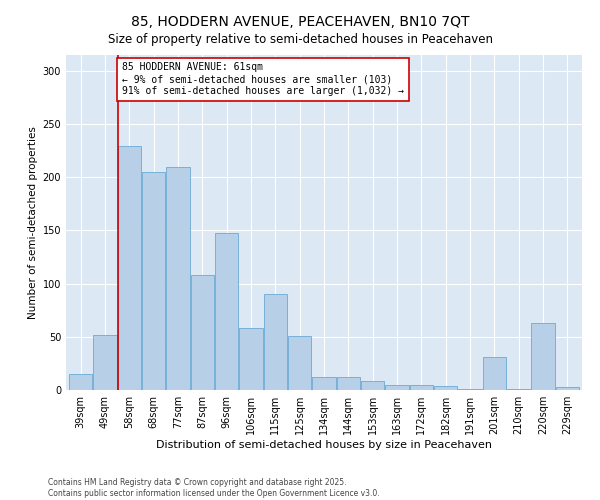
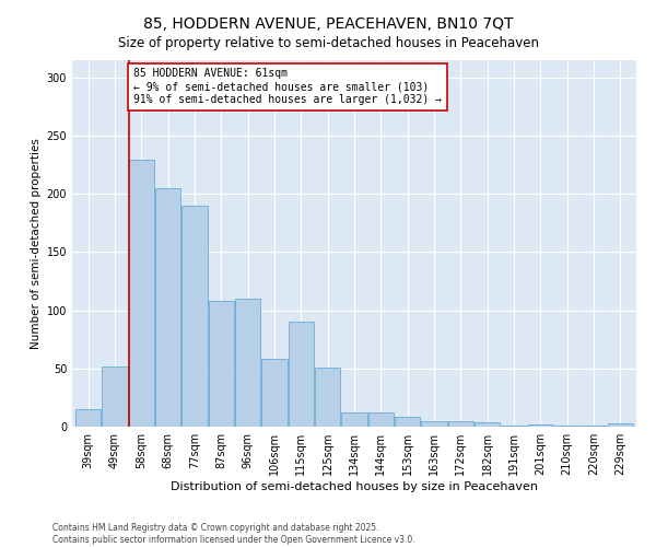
77sqm: 210 -> 190
96sqm: 148 -> 110
201sqm: 31 -> 2
220sqm: 63 -> 1
